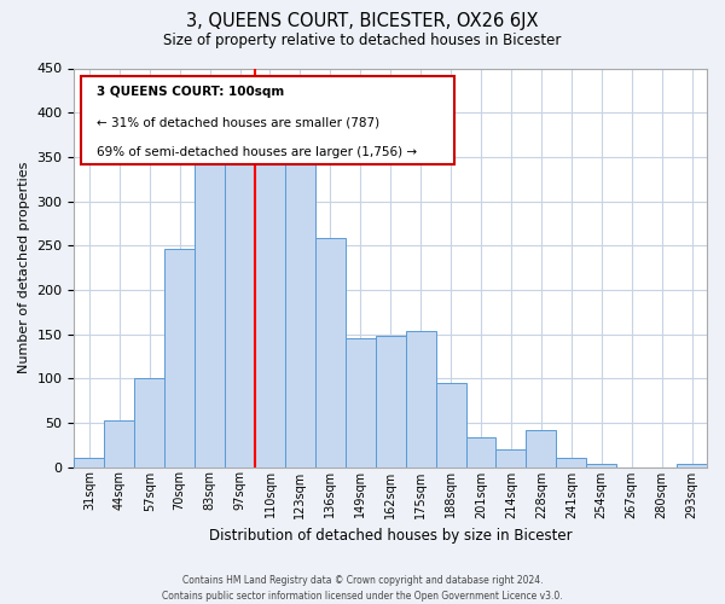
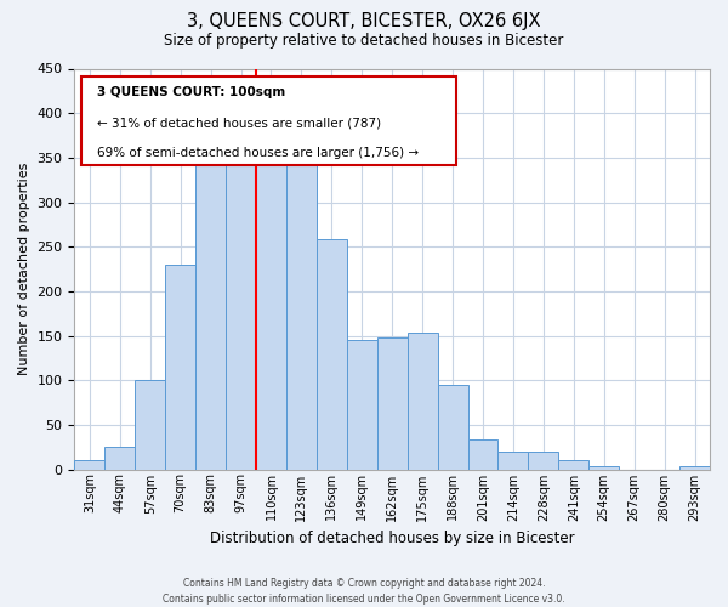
44sqm: 52 -> 25
70sqm: 246 -> 230
228sqm: 42 -> 20
